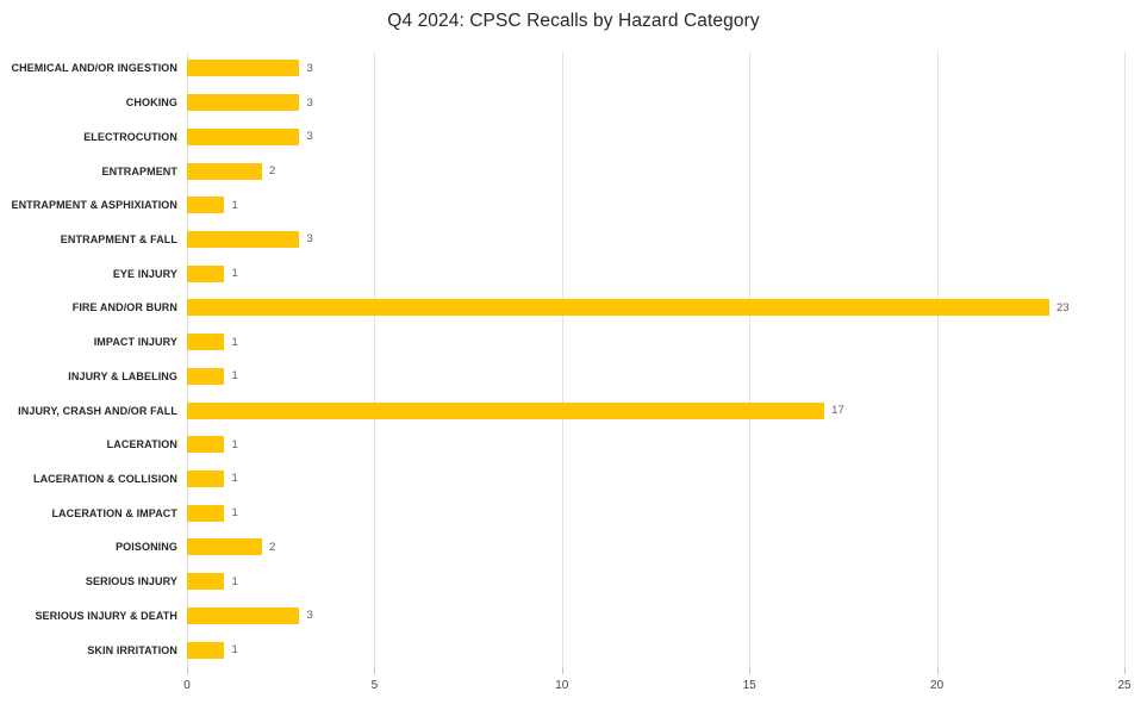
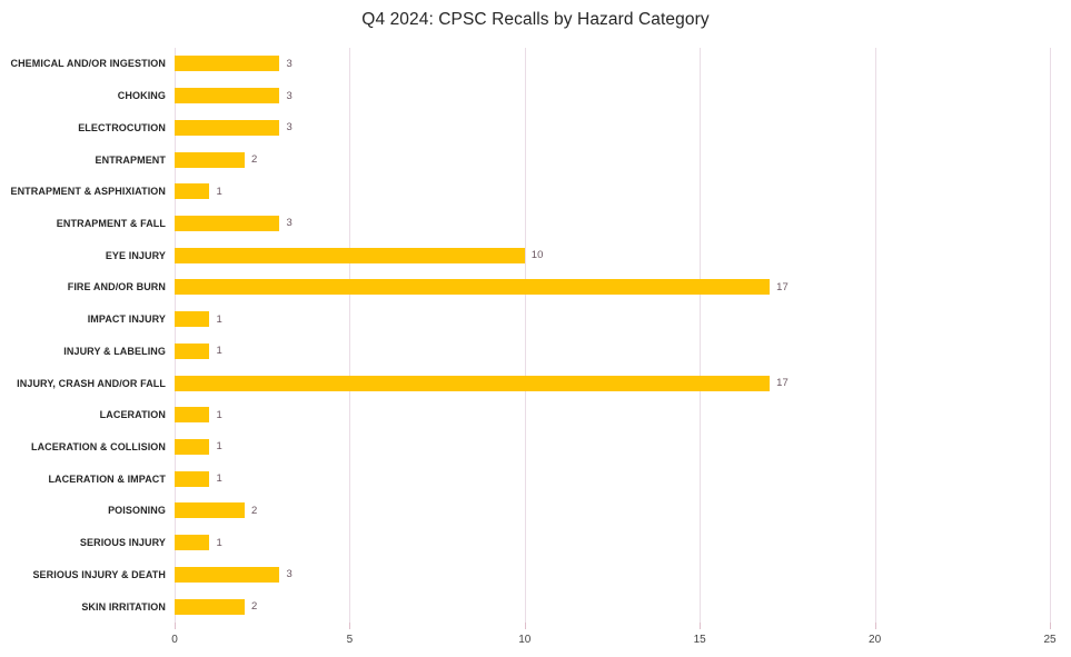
EYE INJURY: 1 -> 10
FIRE AND/OR BURN: 23 -> 17
SKIN IRRITATION: 1 -> 2
